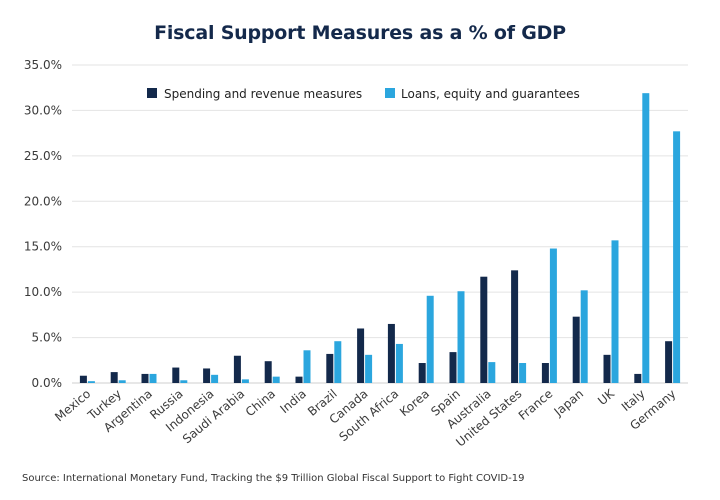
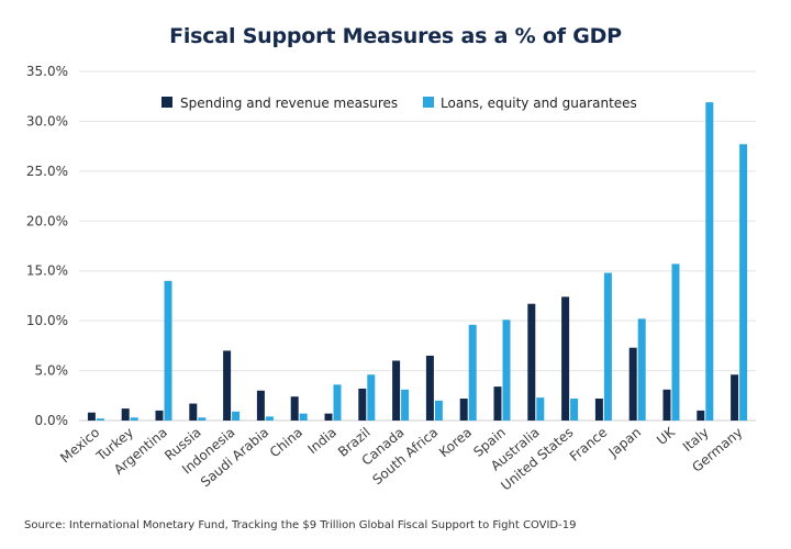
Loans, equity and guarantees/Argentina: 1% -> 14%
Spending and revenue measures/Indonesia: 2% -> 7%
Loans, equity and guarantees/South Africa: 4% -> 2%
